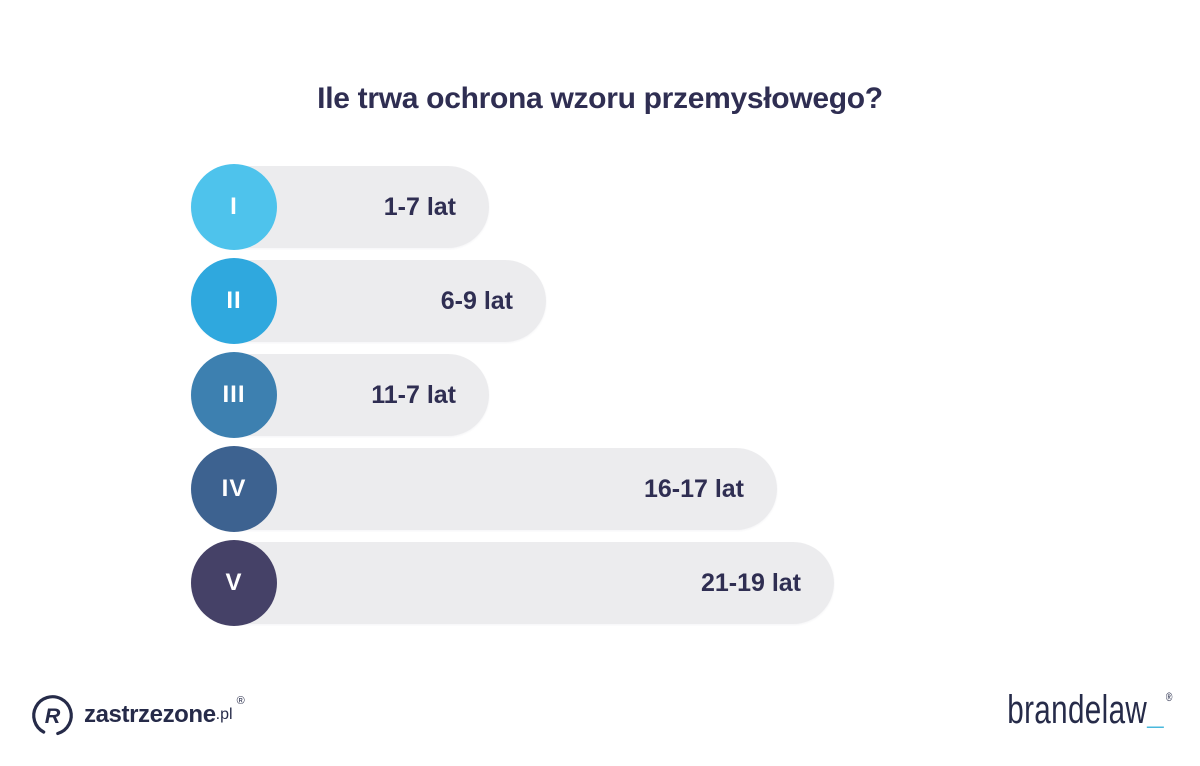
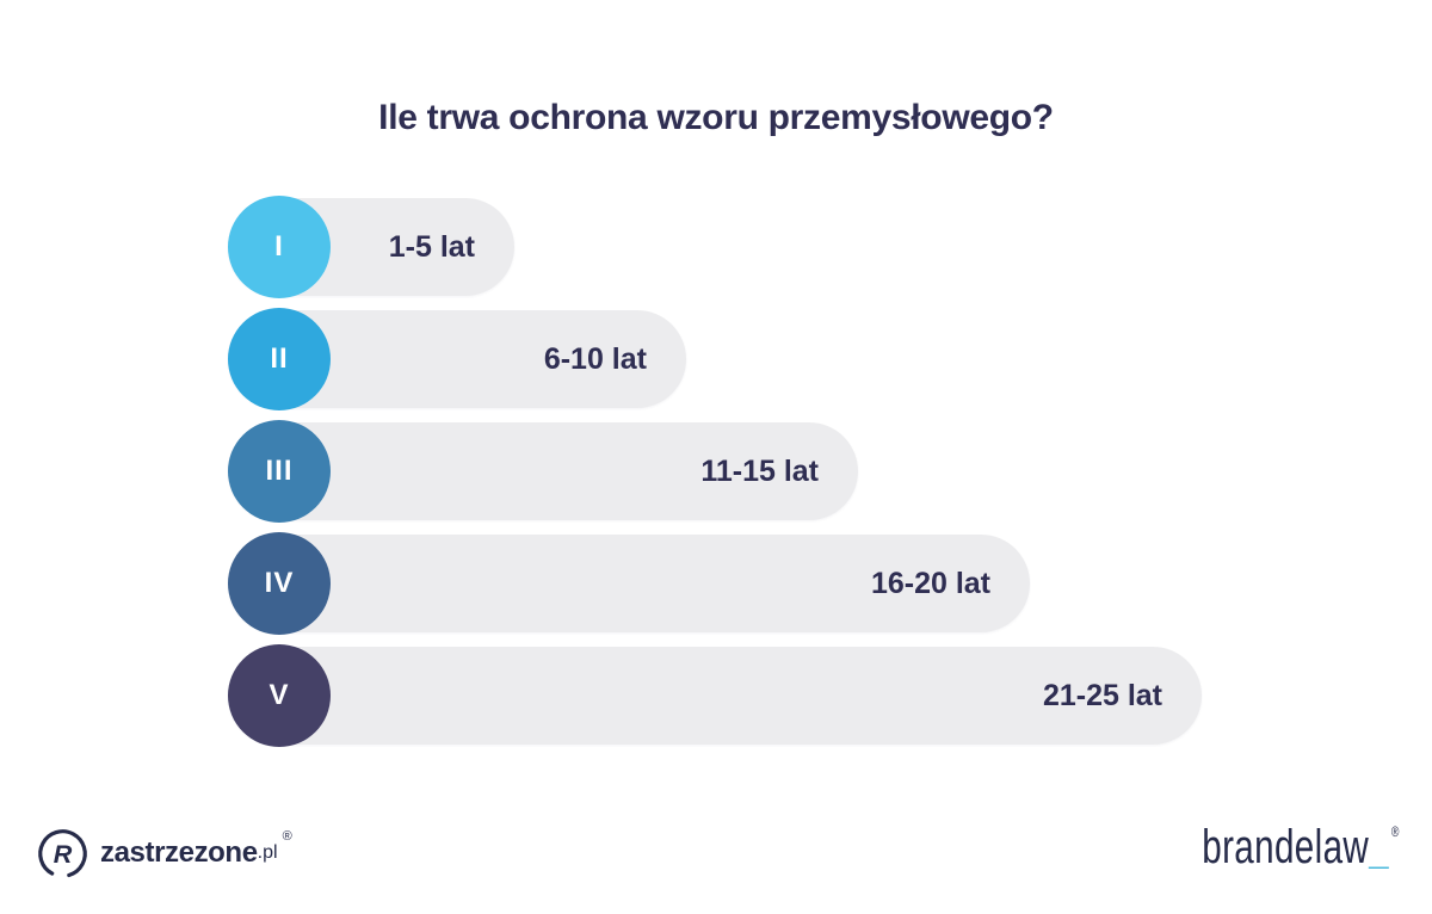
I: 7 -> 5
II: 9 -> 10
III: 7 -> 15
IV: 17 -> 20
V: 19 -> 25
